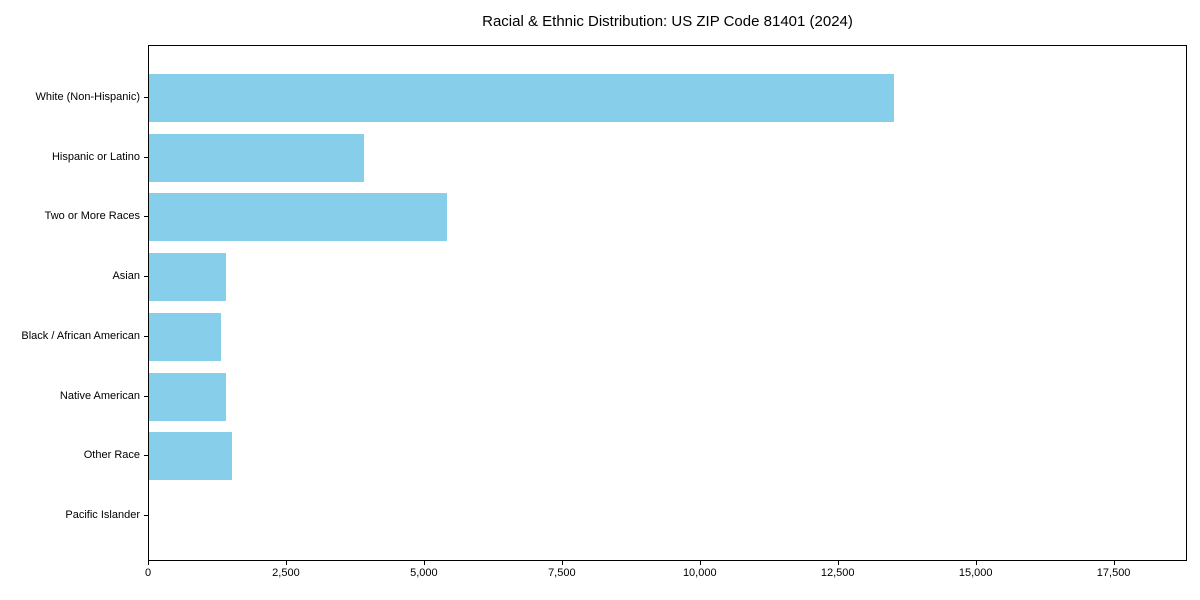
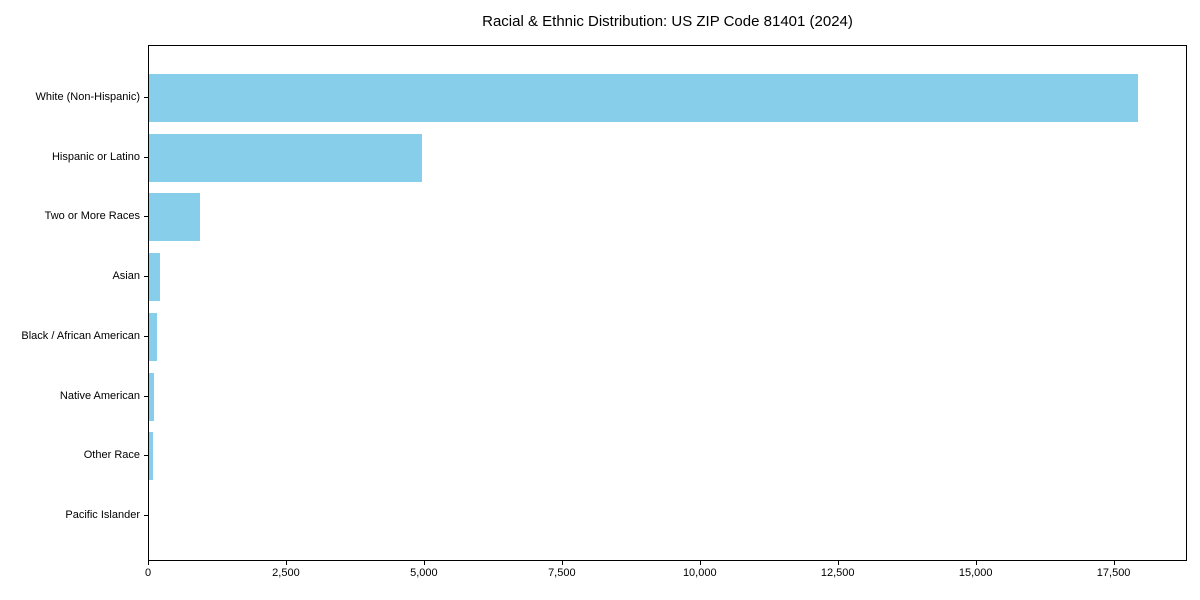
White (Non-Hispanic): 13500 -> 17900
Hispanic or Latino: 3900 -> 5000
Two or More Races: 5400 -> 900
Asian: 1400 -> 200
Black / African American: 1300 -> 100
Native American: 1400 -> 100
Other Race: 1500 -> 100
